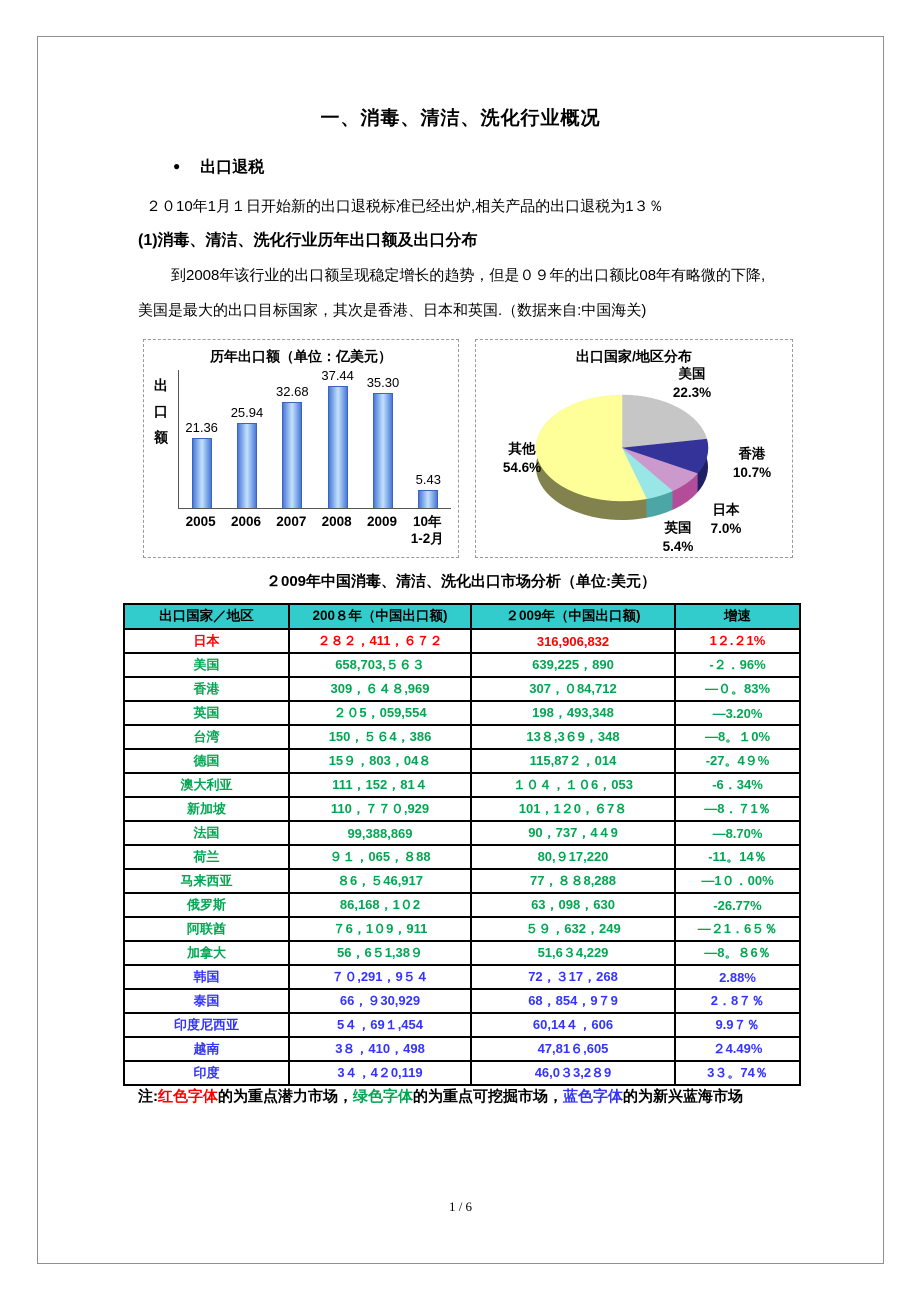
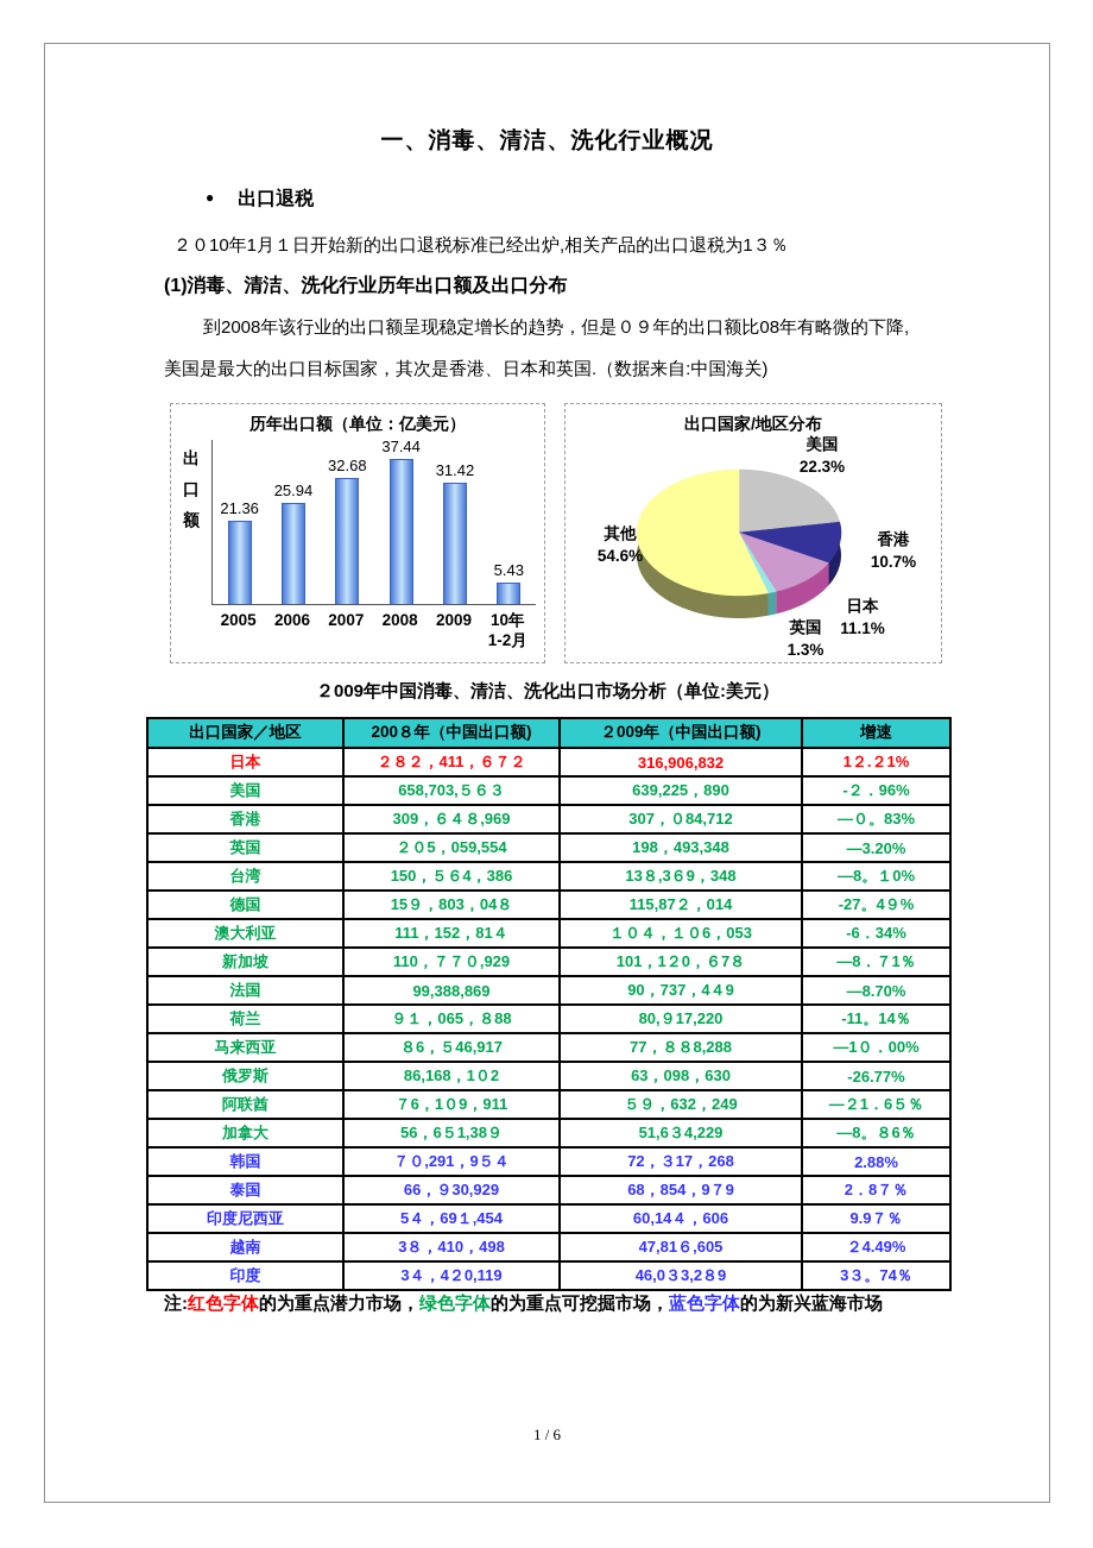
历年出口额（单位：亿美元）/2009: 35.30 -> 31.42
出口国家/地区分布/日本: 7.0% -> 11.1%
出口国家/地区分布/英国: 5.4% -> 1.3%
